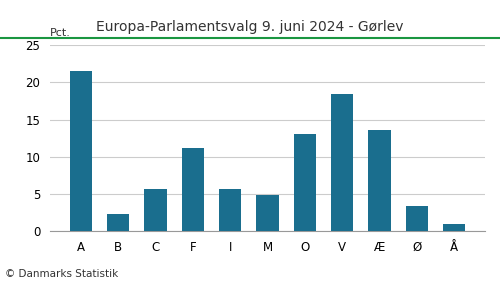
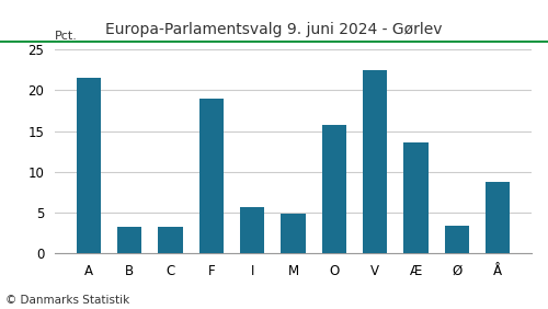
B: 2.3 -> 3.2
C: 5.7 -> 3.2
F: 11.2 -> 19.0
O: 13.1 -> 15.8
V: 18.4 -> 22.4
Å: 1.0 -> 8.8
